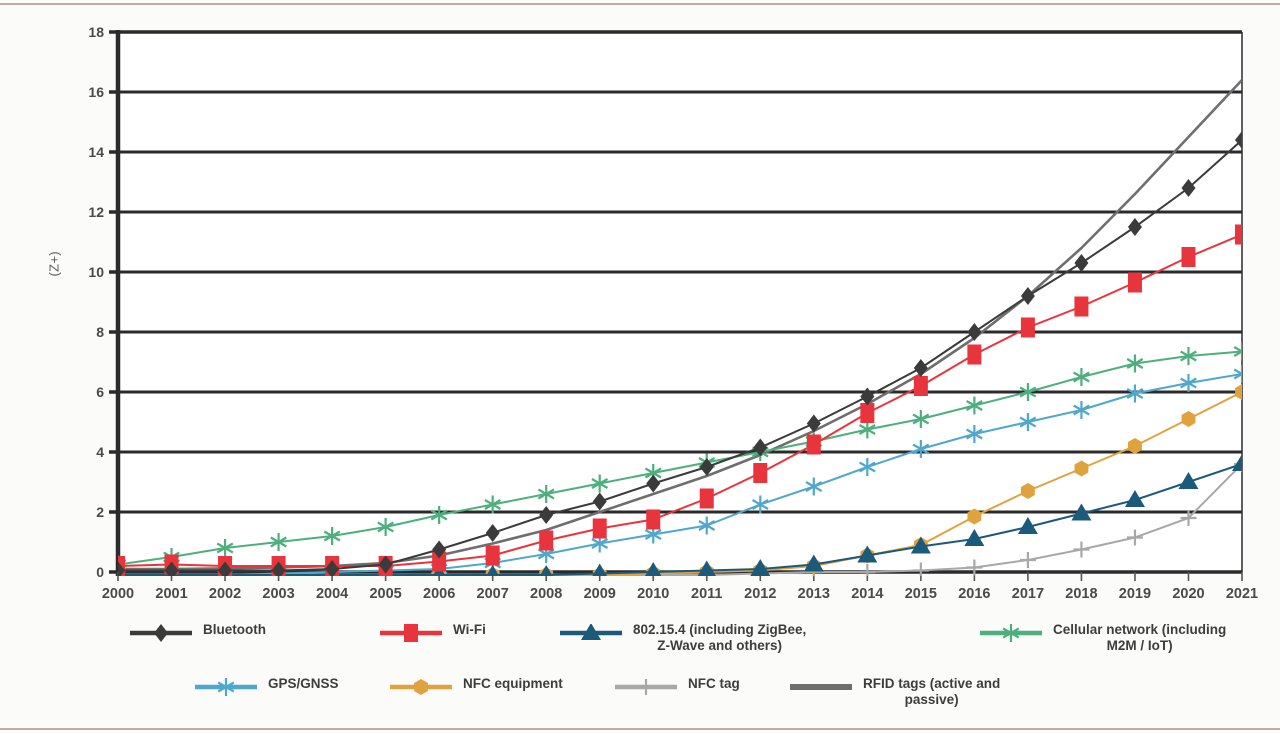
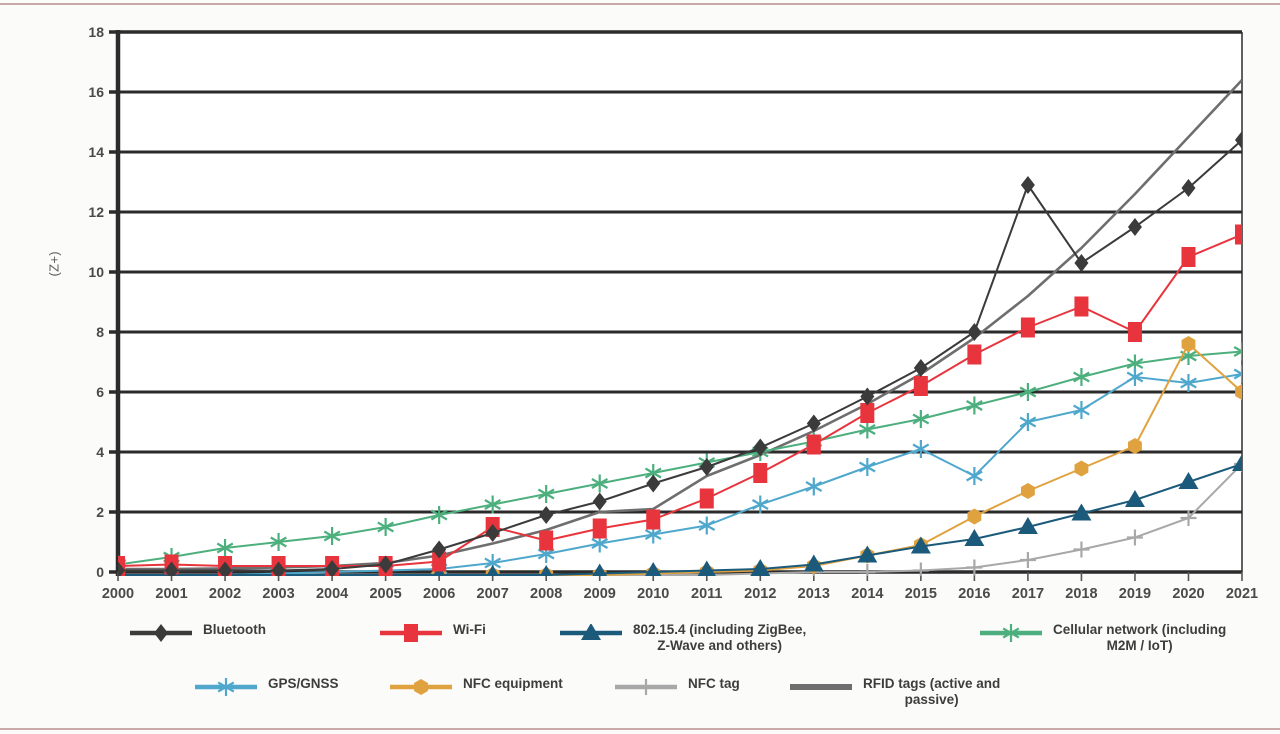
Wi-Fi/2007: 0.6 -> 1.5
RFID tags (active and passive)/2010: 2.6 -> 2.1
GPS/GNSS/2016: 4.6 -> 3.2
Bluetooth/2017: 9.2 -> 12.9
Wi-Fi/2019: 9.7 -> 8.0
GPS/GNSS/2019: 6.0 -> 6.5
NFC equipment/2020: 5.1 -> 7.6
